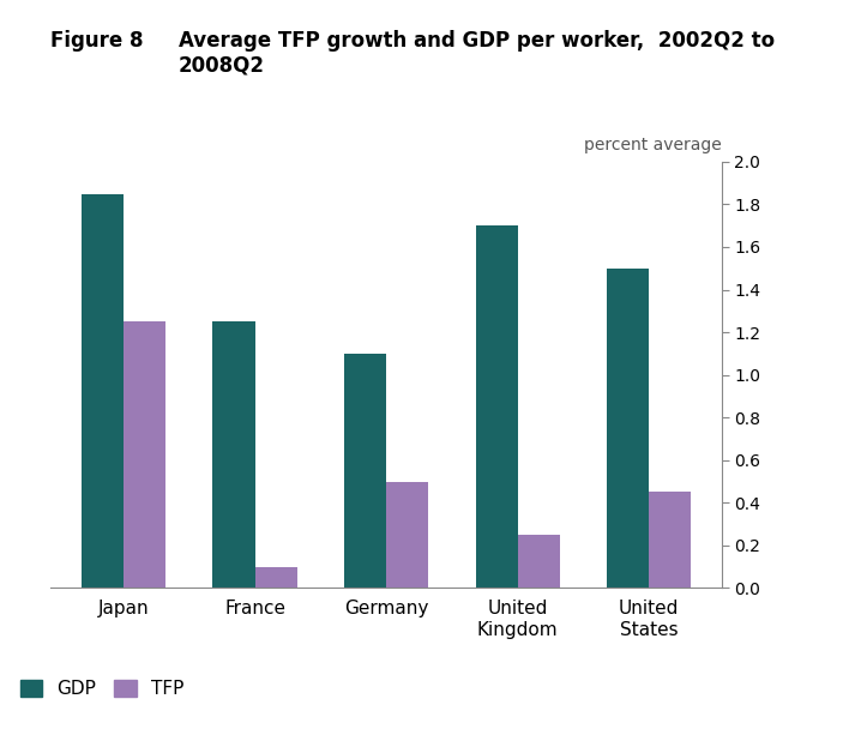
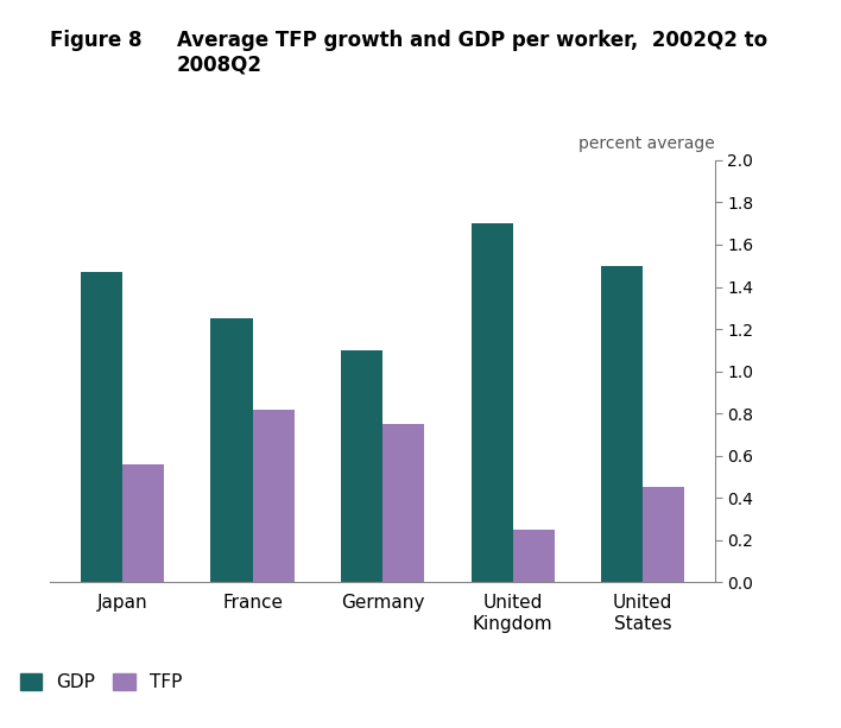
GDP/Japan: 1.85 -> 1.47
TFP/Japan: 1.25 -> 0.56
TFP/France: 0.10 -> 0.82
TFP/Germany: 0.50 -> 0.75
